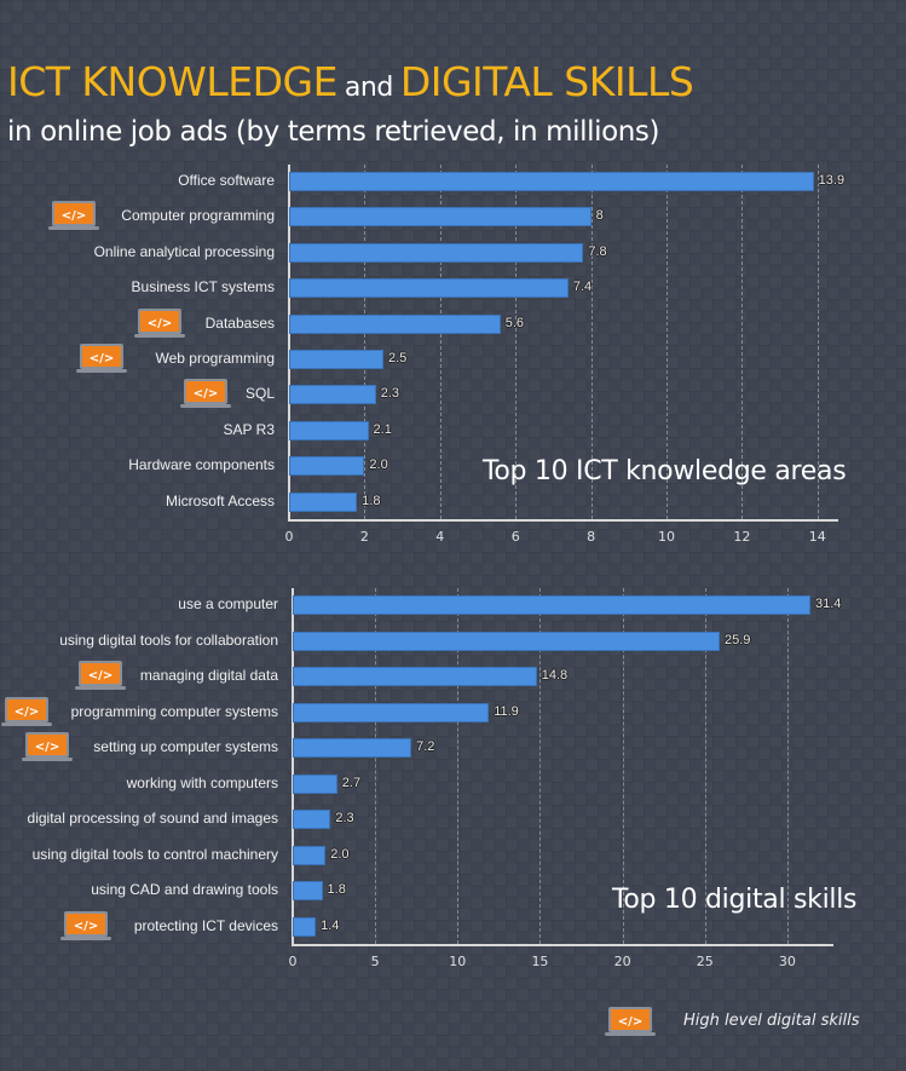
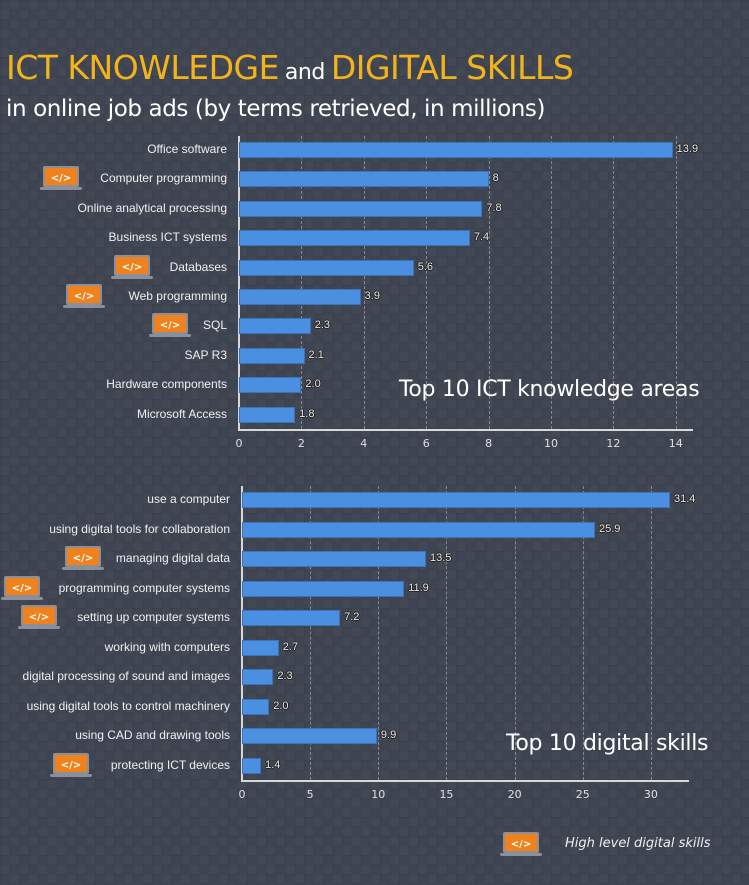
Top 10 ICT knowledge areas/Web programming: 2.5 -> 3.9
Top 10 digital skills/managing digital data: 14.8 -> 13.5
Top 10 digital skills/using CAD and drawing tools: 1.8 -> 9.9
